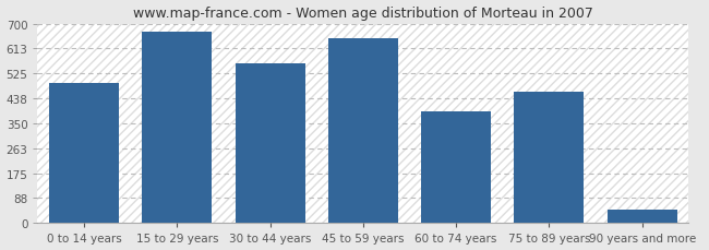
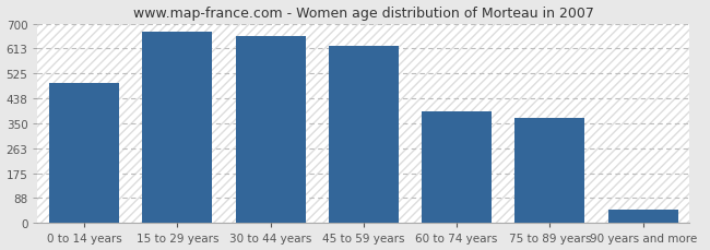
30 to 44 years: 560 -> 655
45 to 59 years: 650 -> 622
75 to 89 years: 460 -> 368
